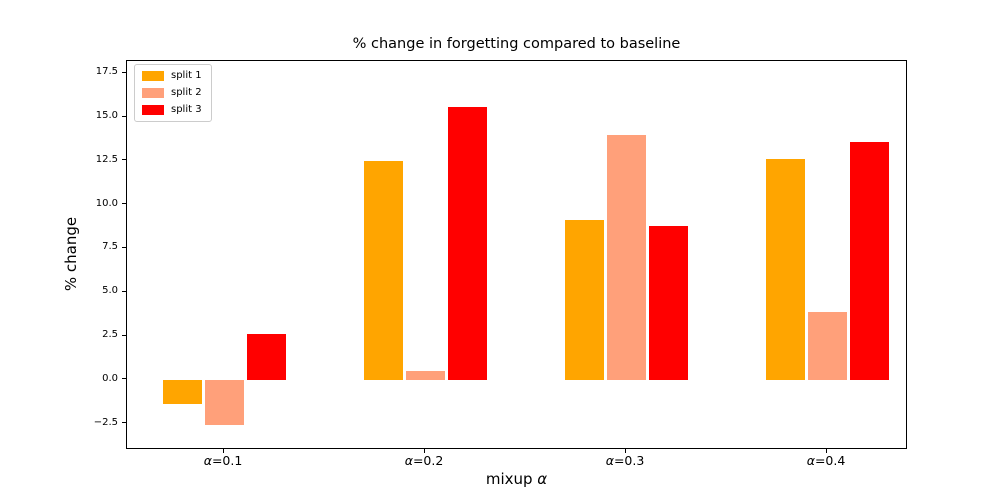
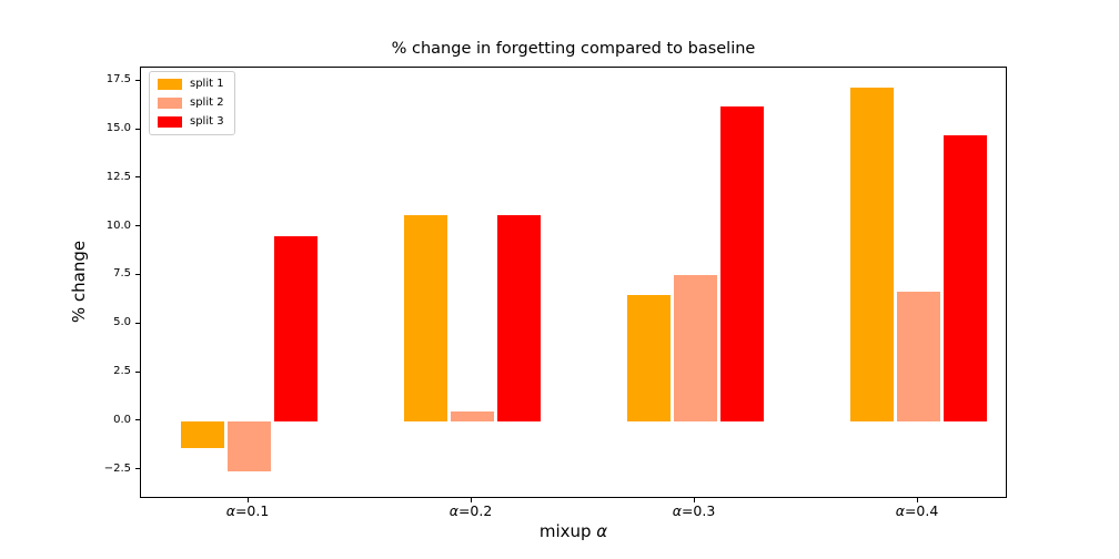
split 3/α=0.1: 2.6 -> 9.5
split 1/α=0.2: 12.5 -> 10.6
split 3/α=0.2: 15.6 -> 10.6
split 1/α=0.3: 9.1 -> 6.5
split 2/α=0.3: 14.0 -> 7.5
split 3/α=0.3: 8.8 -> 16.2
split 1/α=0.4: 12.6 -> 17.2
split 2/α=0.4: 3.9 -> 6.7
split 3/α=0.4: 13.6 -> 14.7
